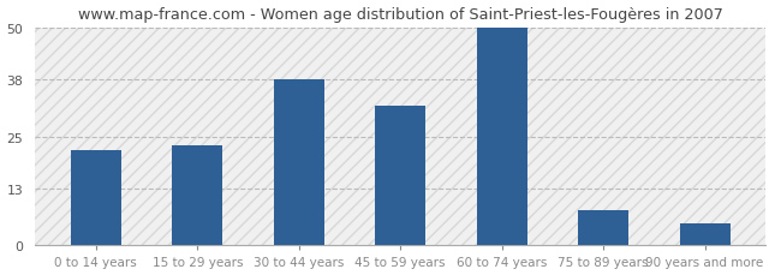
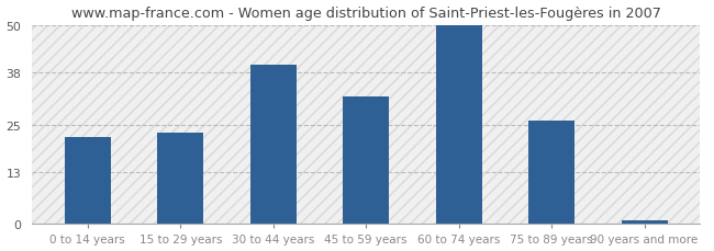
30 to 44 years: 38 -> 40
75 to 89 years: 8 -> 26
90 years and more: 5 -> 1
